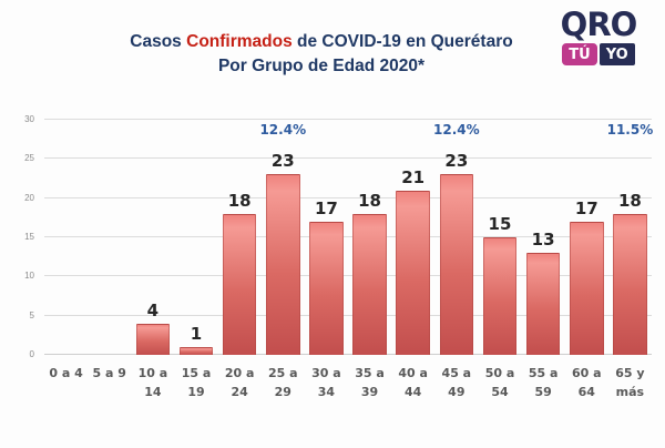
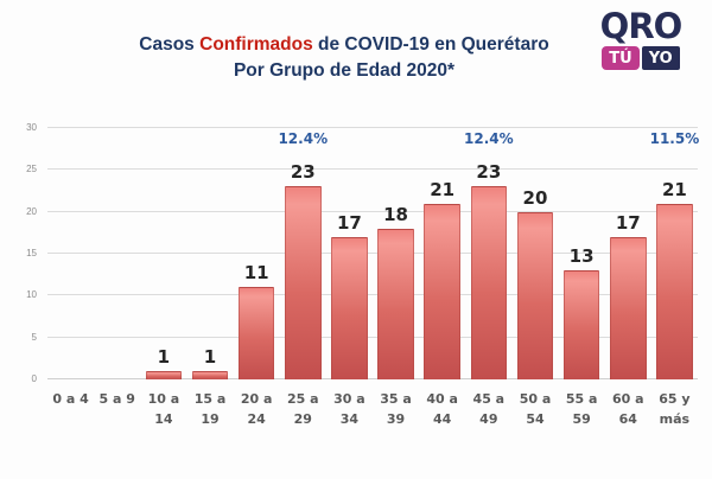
10 a 14: 4 -> 1
20 a 24: 18 -> 11
50 a 54: 15 -> 20
65 y más: 18 -> 21
